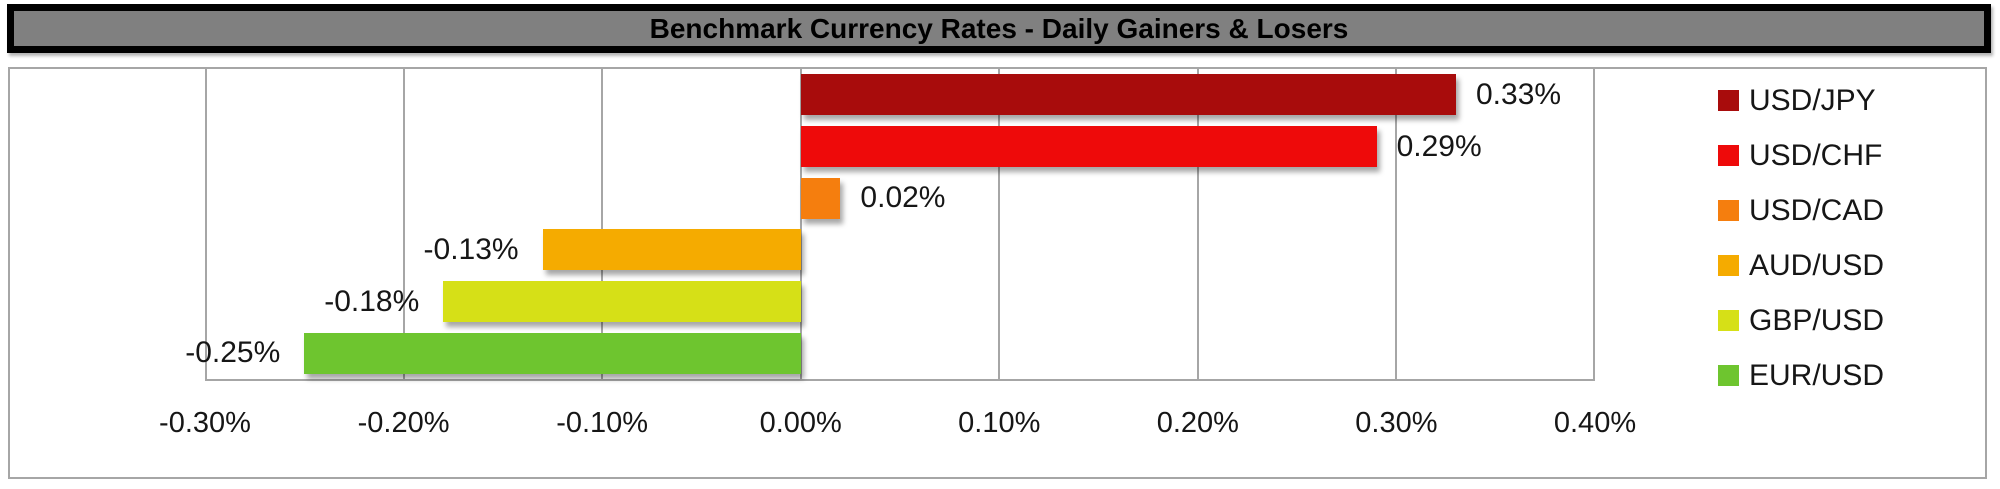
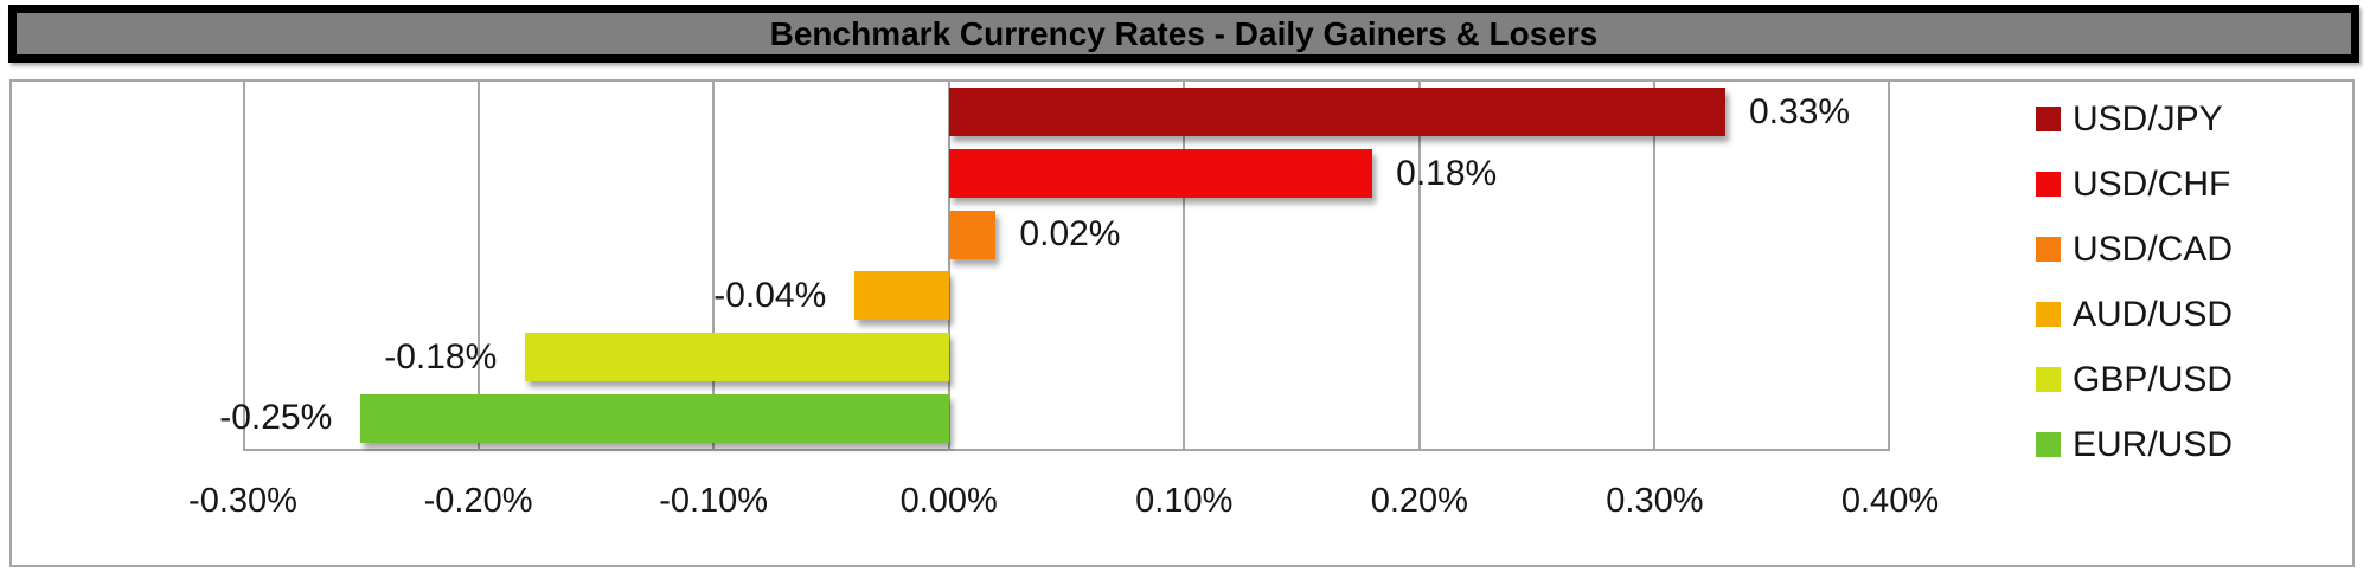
USD/CHF: 0.29% -> 0.18%
AUD/USD: -0.13% -> -0.04%
